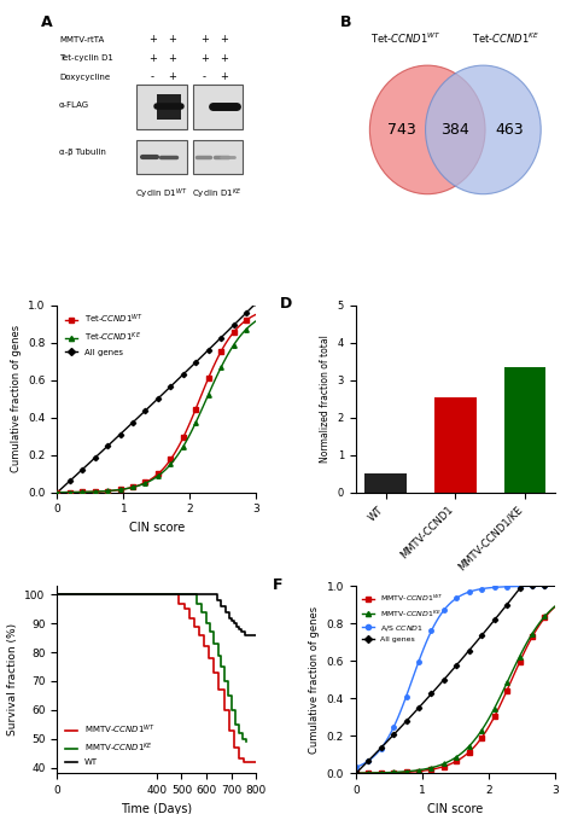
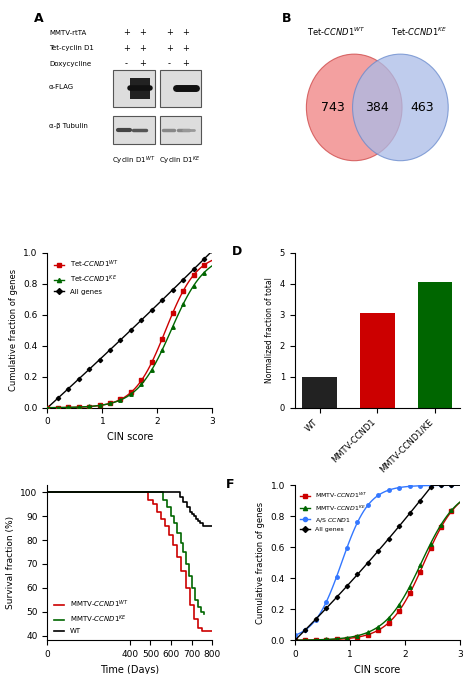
WT: 0.50 -> 1.00
MMTV-CCND1: 2.55 -> 3.05
MMTV-CCND1/KE: 3.35 -> 4.05
